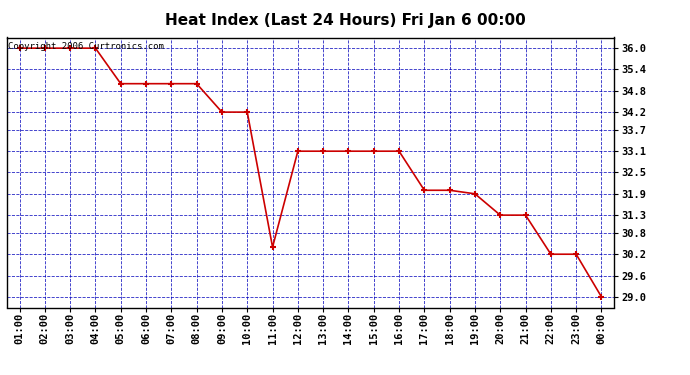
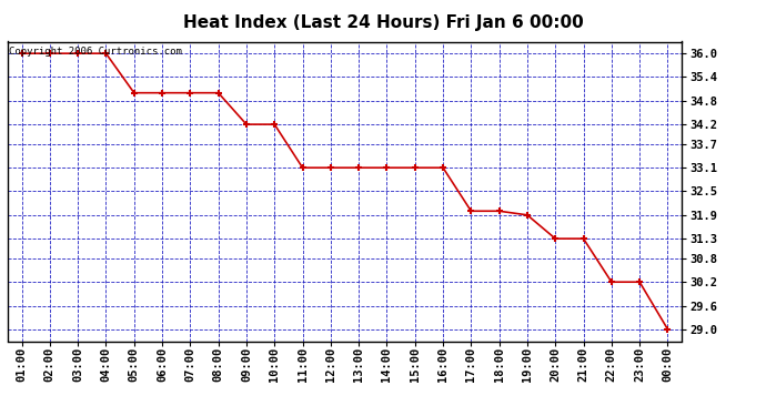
11:00: 30.4 -> 33.1
